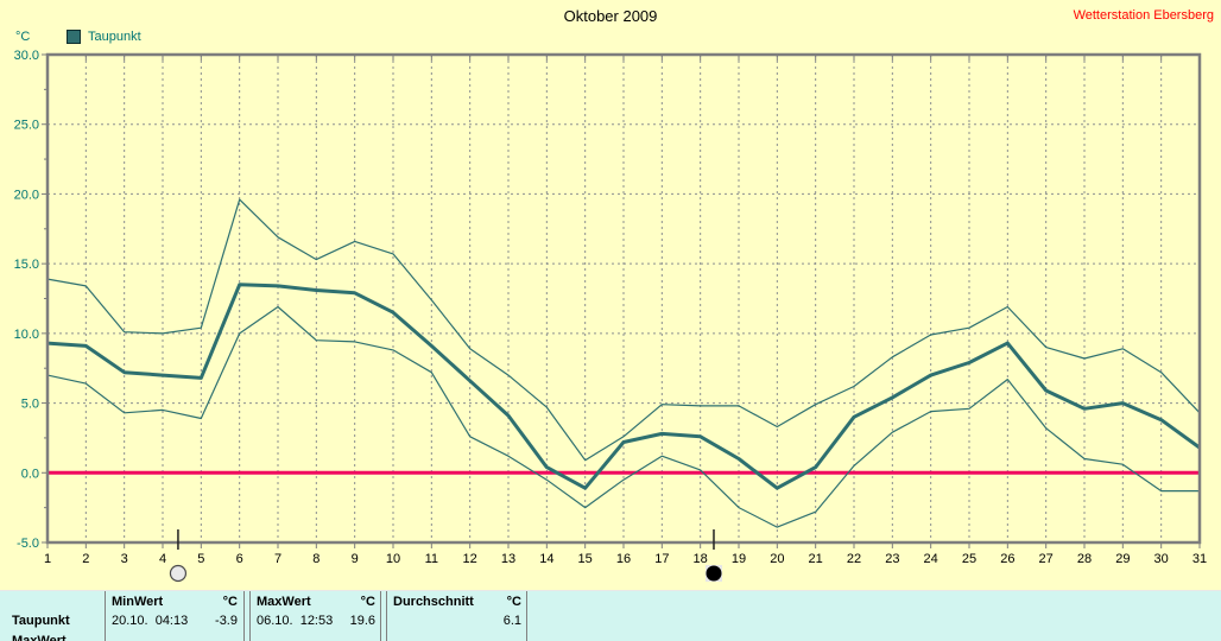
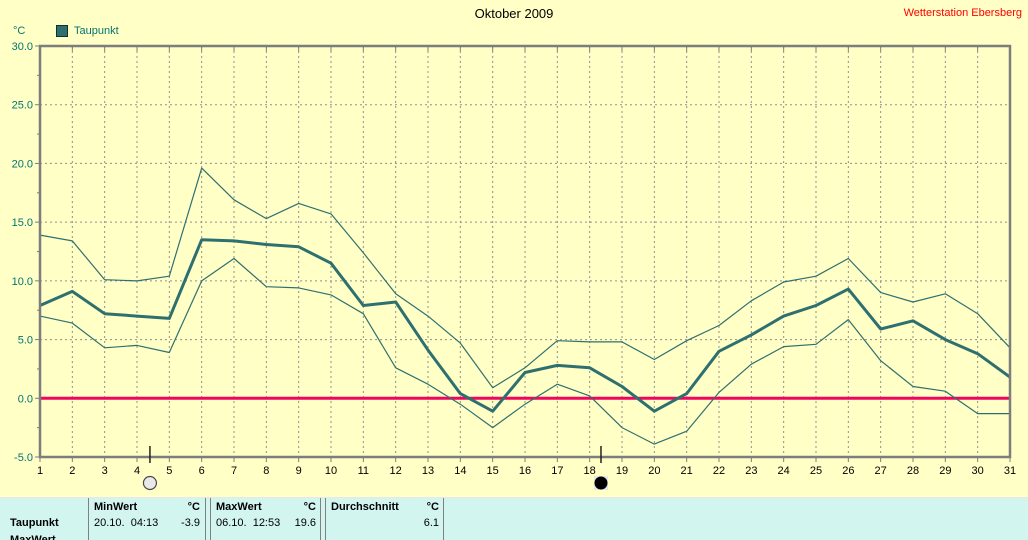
Taupunkt/1: 9.3 -> 7.9
Taupunkt/11: 9.1 -> 7.9
Taupunkt/12: 6.6 -> 8.2
Taupunkt/28: 4.6 -> 6.6
